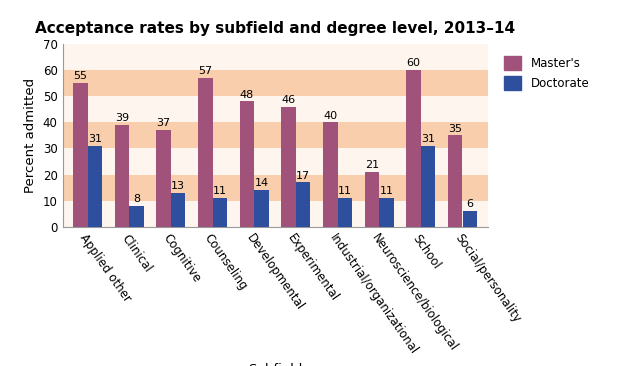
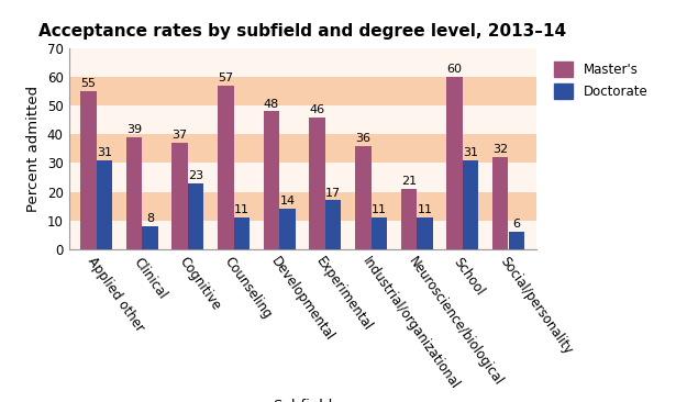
Doctorate/Cognitive: 13 -> 23
Master's/Industrial/organizational: 40 -> 36
Master's/Social/personality: 35 -> 32
